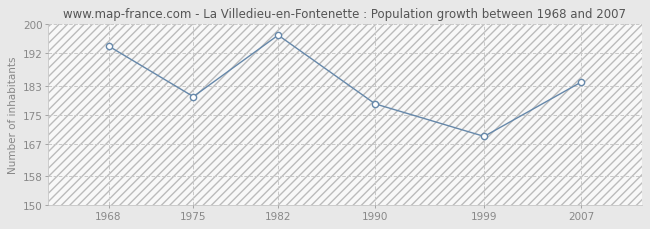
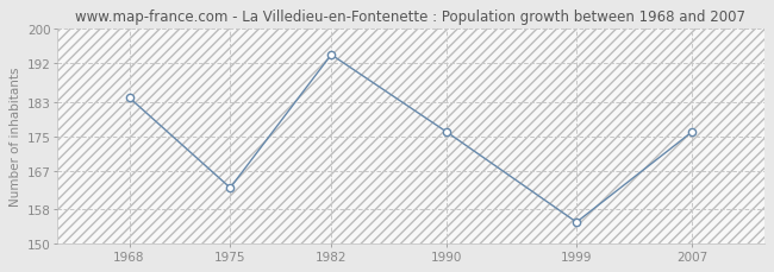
1968: 194 -> 184
1975: 180 -> 163
1982: 197 -> 194
1990: 178 -> 176
1999: 169 -> 155
2007: 184 -> 176
